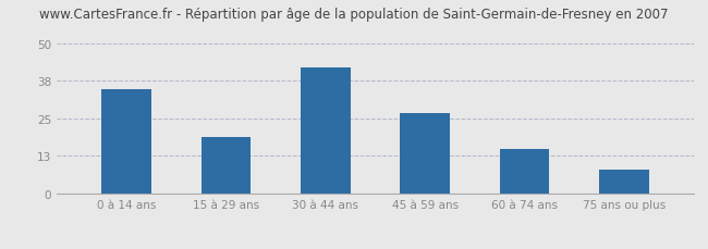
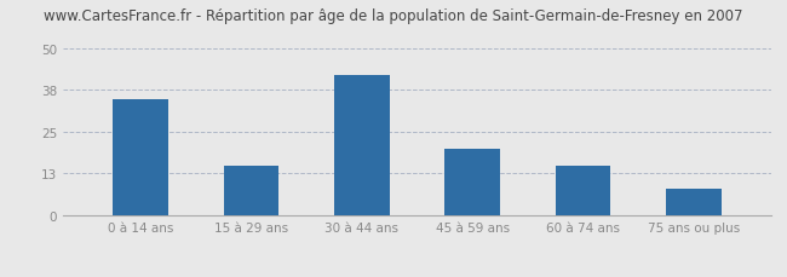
15 à 29 ans: 19 -> 15
45 à 59 ans: 27 -> 20
